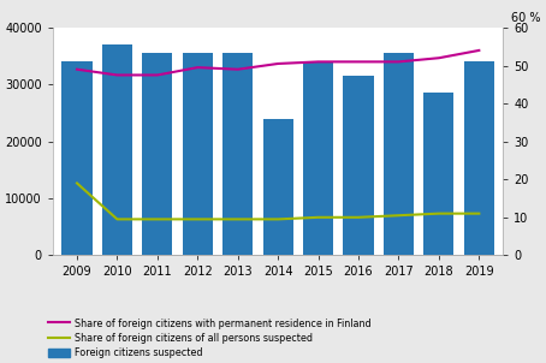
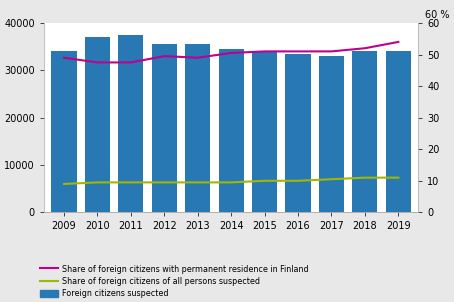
Share of foreign citizens of all persons suspected/2009: 19.0 -> 9.0
Foreign citizens suspected/2011: 35500 -> 37500
Foreign citizens suspected/2014: 24000 -> 34500
Foreign citizens suspected/2016: 31500 -> 33500
Foreign citizens suspected/2017: 35500 -> 33000
Foreign citizens suspected/2018: 28500 -> 34000
